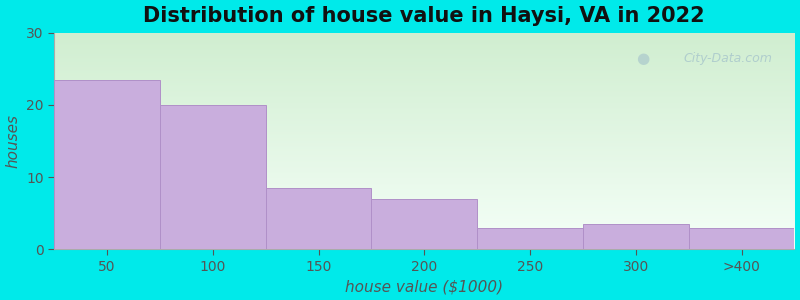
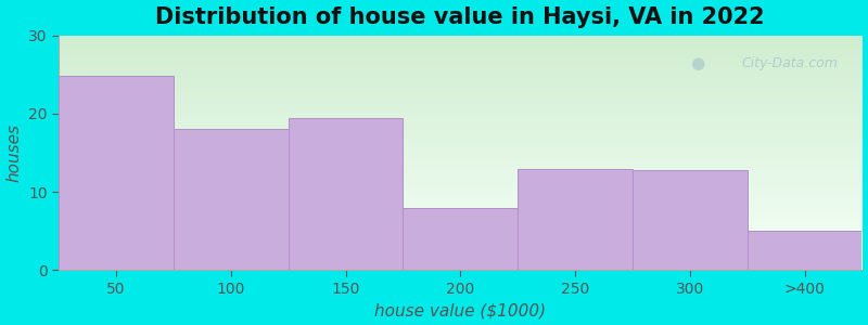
50: 23.5 -> 24.8
100: 20.0 -> 18.0
150: 8.5 -> 19.4
200: 7.0 -> 8.0
250: 3.0 -> 13.0
300: 3.5 -> 12.8
>400: 3.0 -> 5.0
